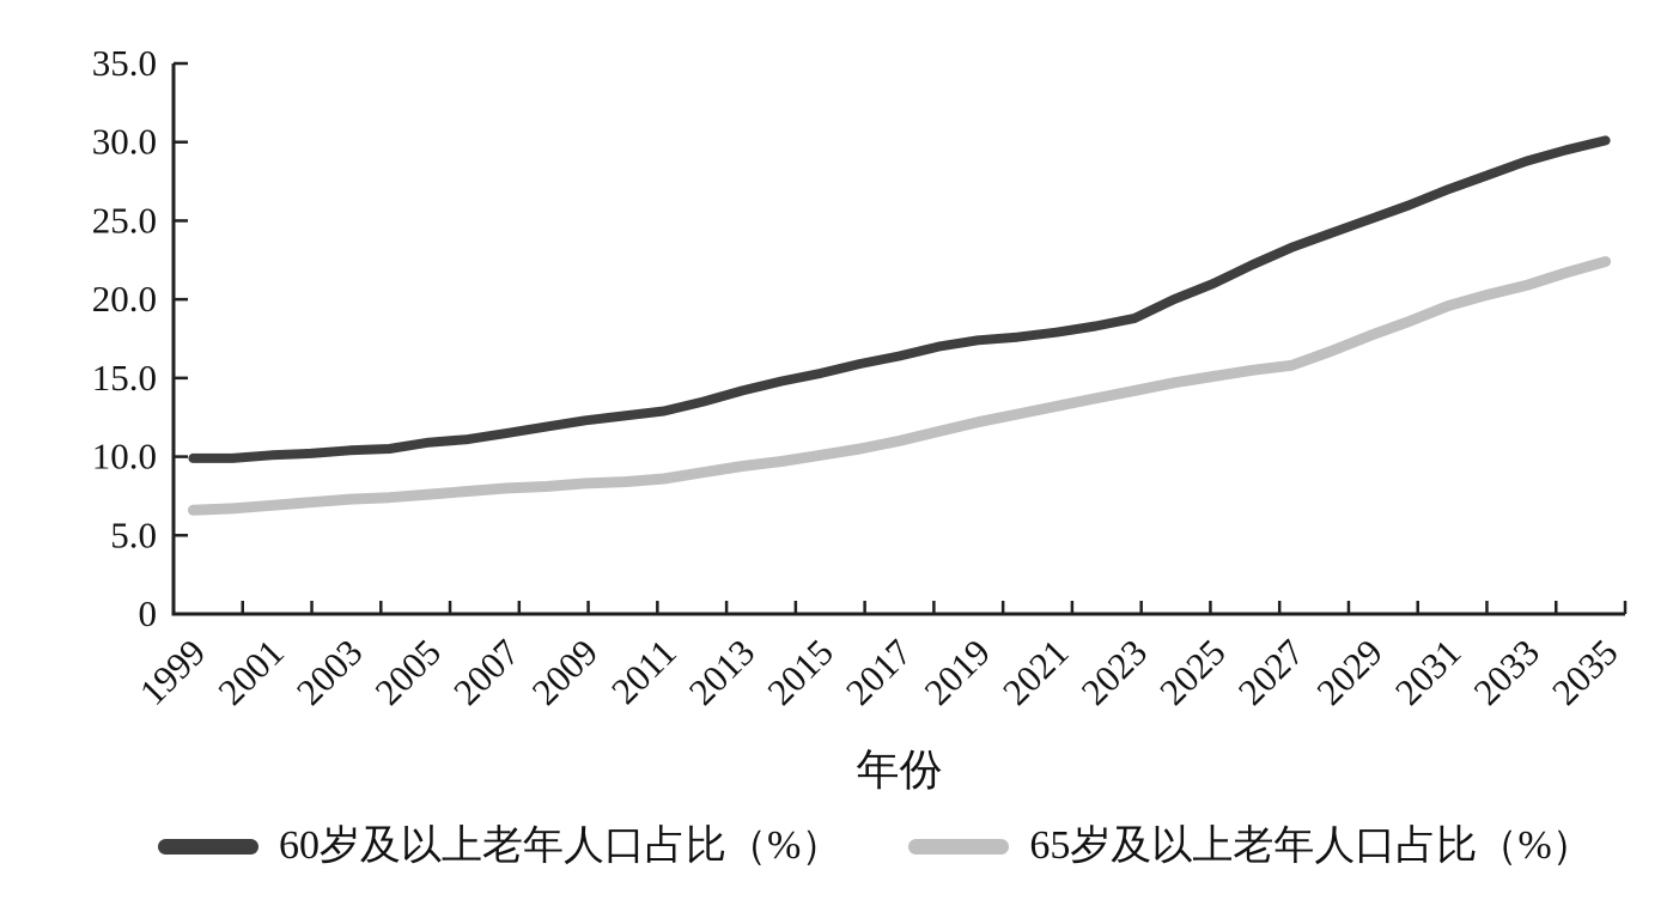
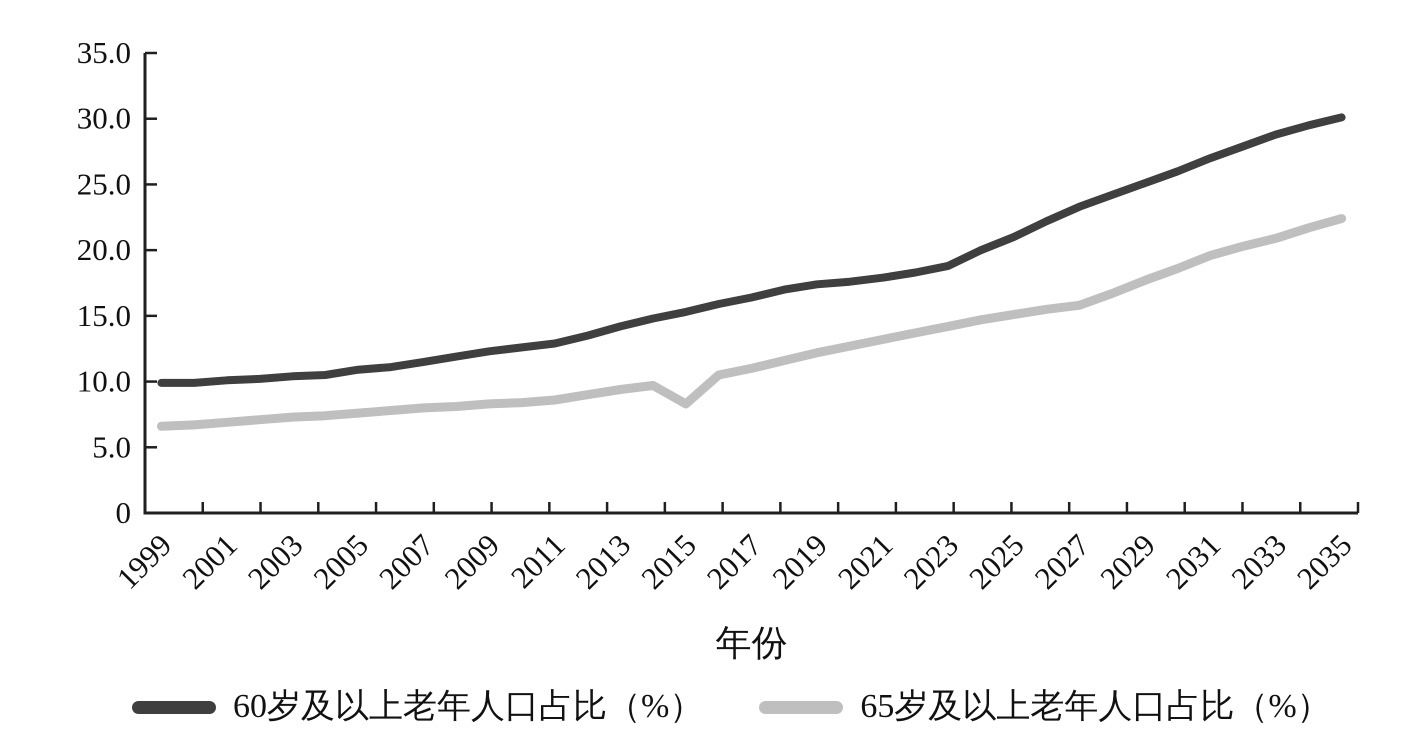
65岁及以上老年人口占比（%）/2015: 10.1 -> 8.3
